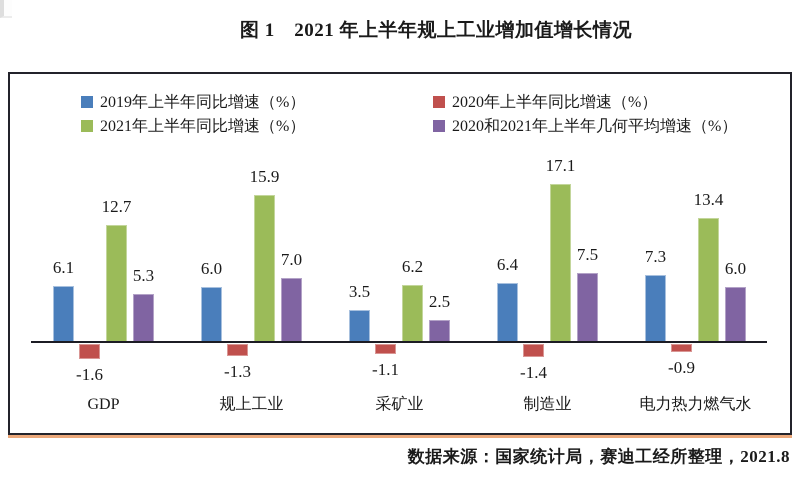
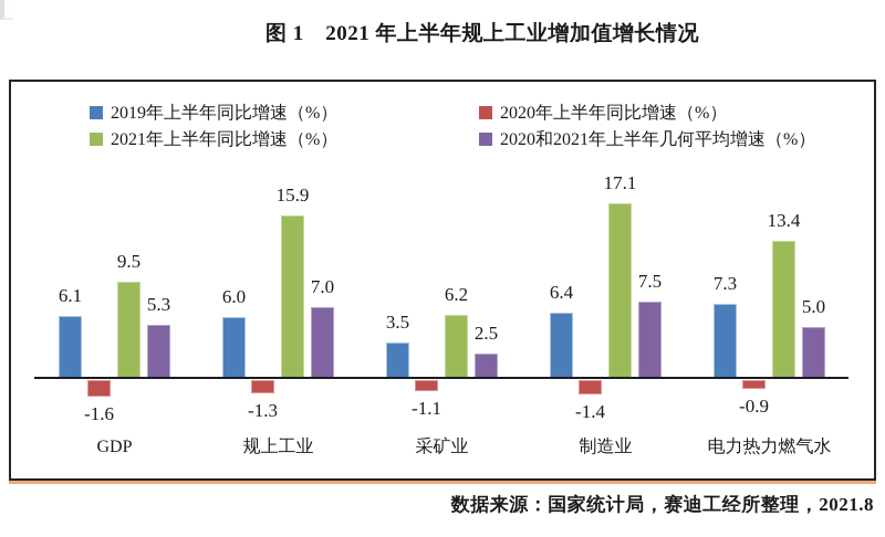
2021年上半年同比增速（%）/GDP: 12.7 -> 9.5
2020和2021年上半年几何平均增速（%）/电力热力燃气水: 6.0 -> 5.0
